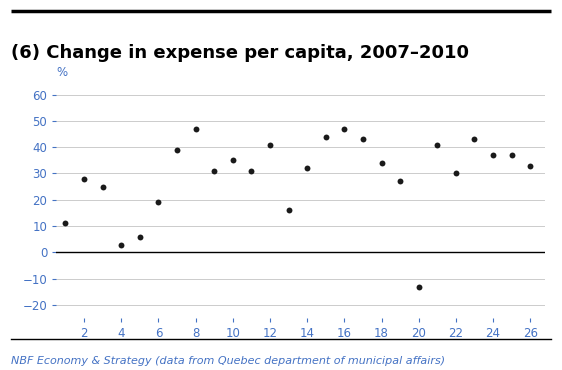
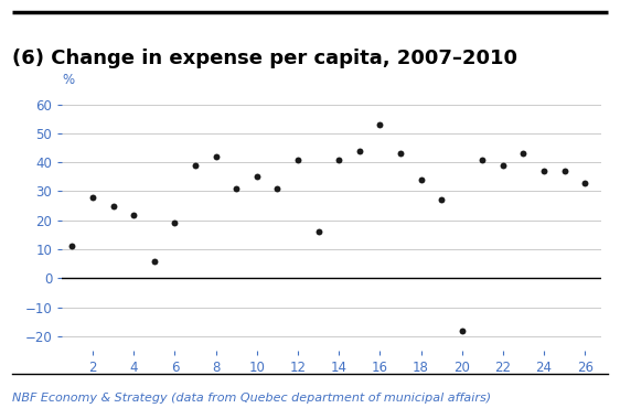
4: 3 -> 22
8: 47 -> 42
14: 32 -> 41
16: 47 -> 53
20: -13 -> -18
22: 30 -> 39
